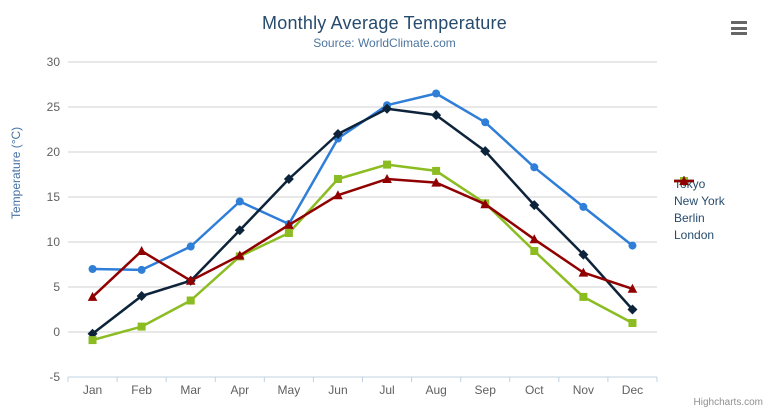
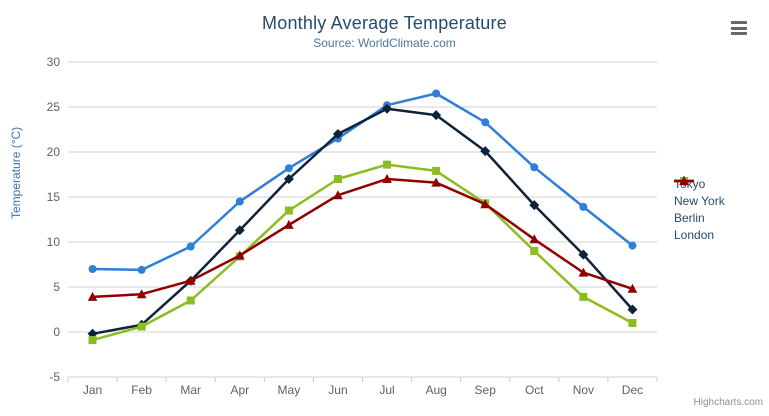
New York/Feb: 4 -> 1
London/Feb: 9 -> 4
Tokyo/May: 12 -> 18
Berlin/May: 11 -> 14
